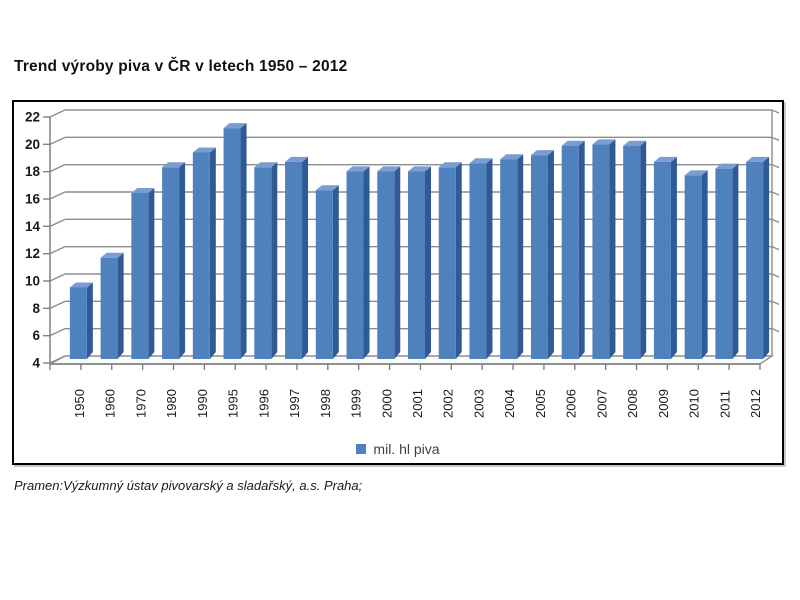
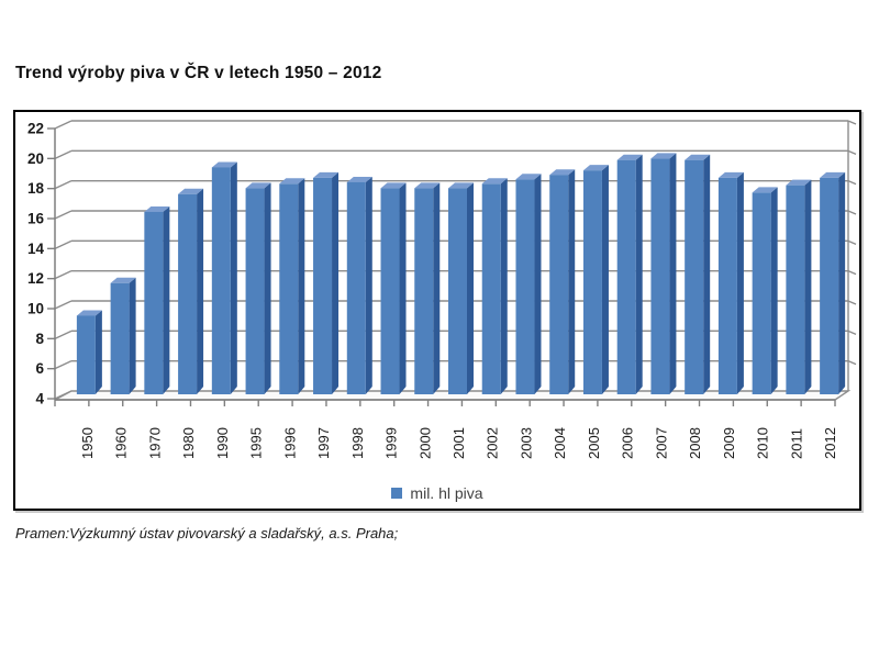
1980: 18.2 -> 17.5
1995: 21.1 -> 17.9
1998: 16.5 -> 18.3
